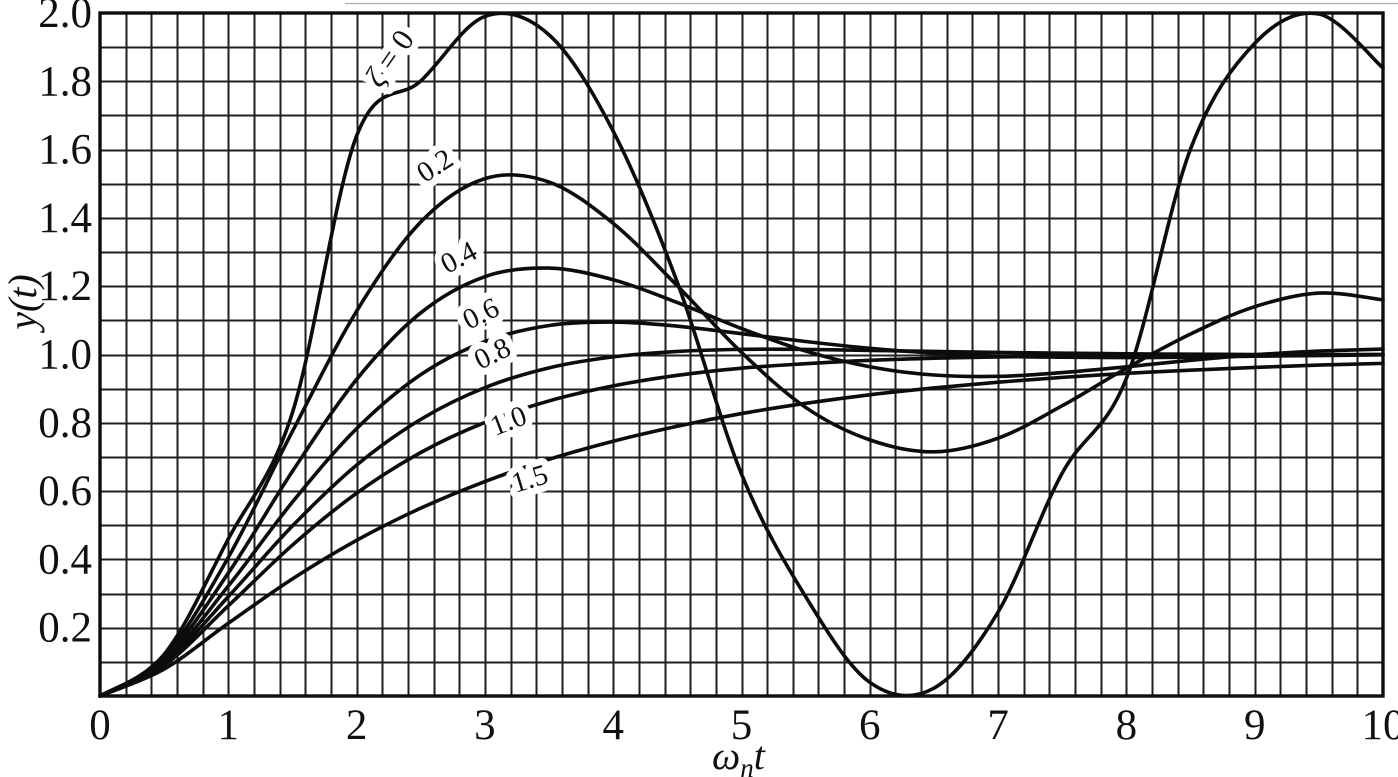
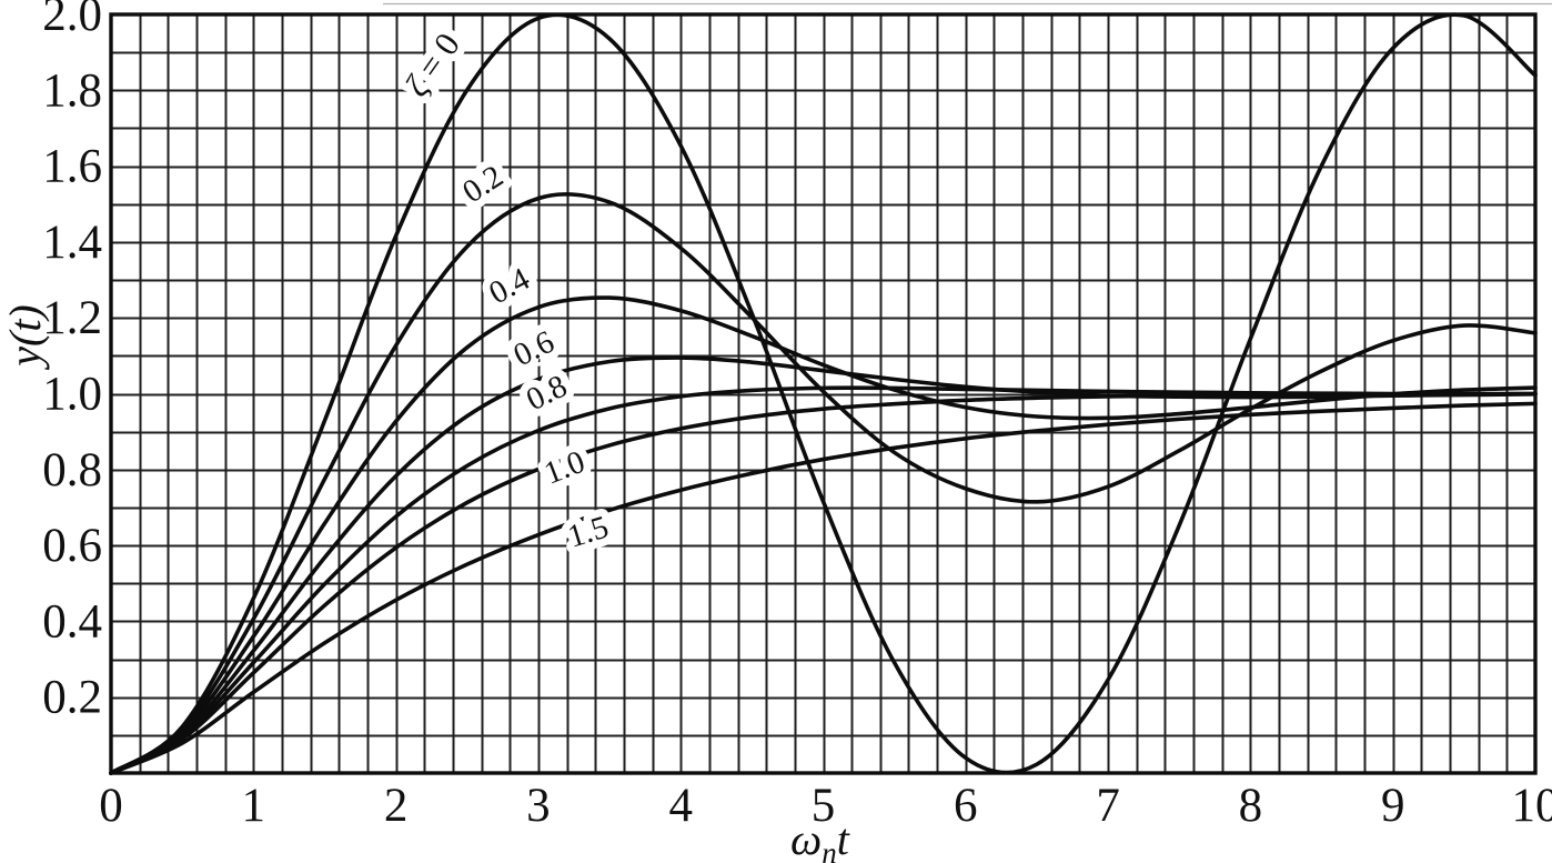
ζ = 0/1.5: 0.83 -> 0.93
ζ = 0/2: 1.64 -> 1.42
ζ = 0/5: 0.65 -> 0.72
ζ = 0/8: 0.93 -> 1.15
